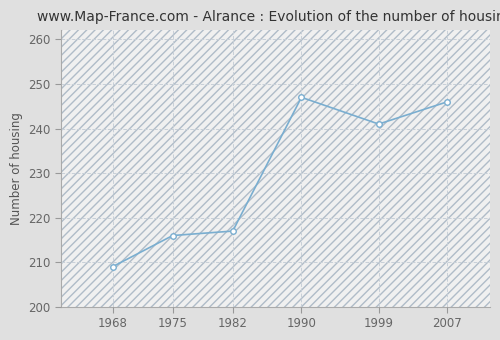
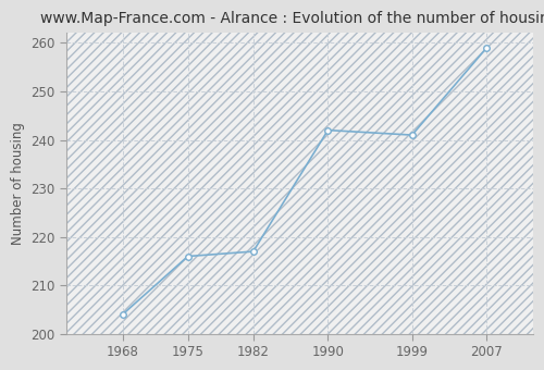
1968: 209 -> 204
1990: 247 -> 242
2007: 246 -> 259
